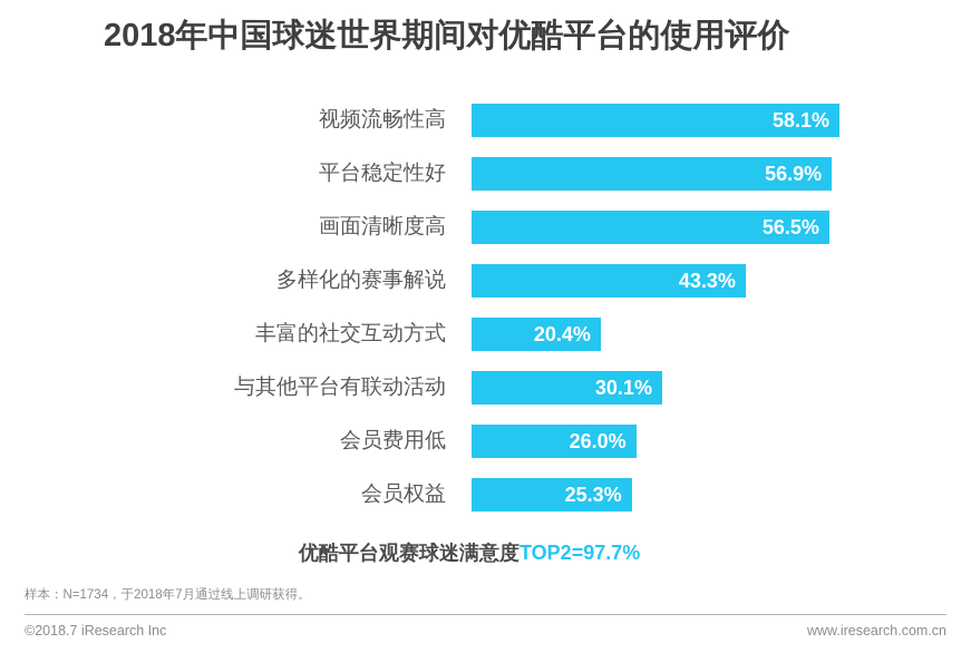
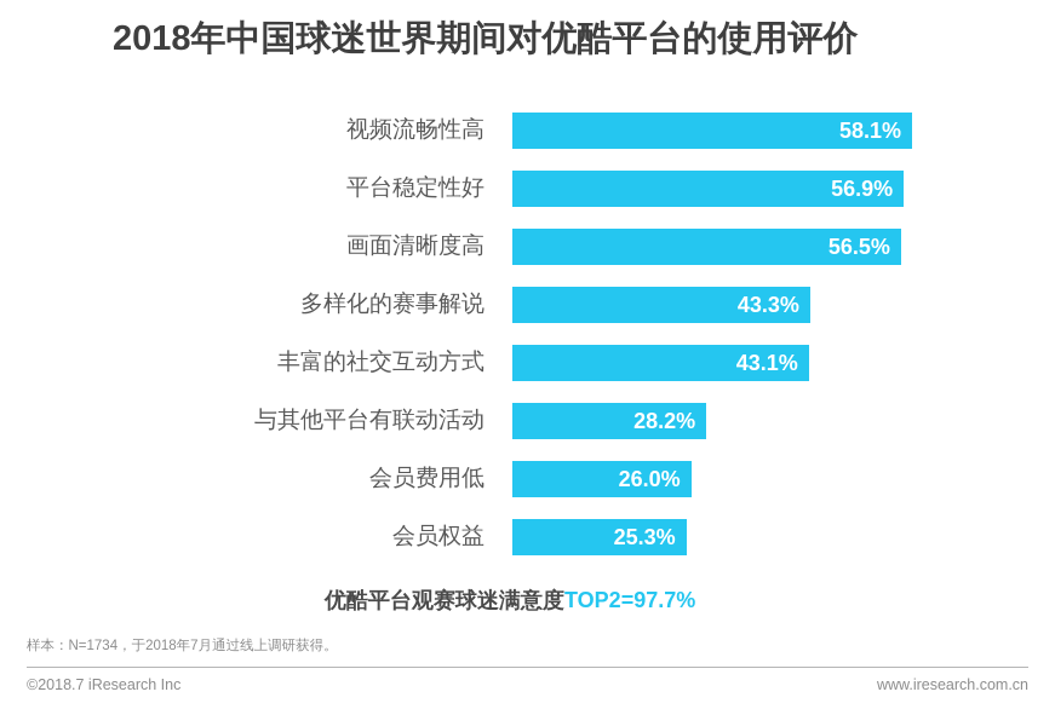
丰富的社交互动方式: 20.4% -> 43.1%
与其他平台有联动活动: 30.1% -> 28.2%
